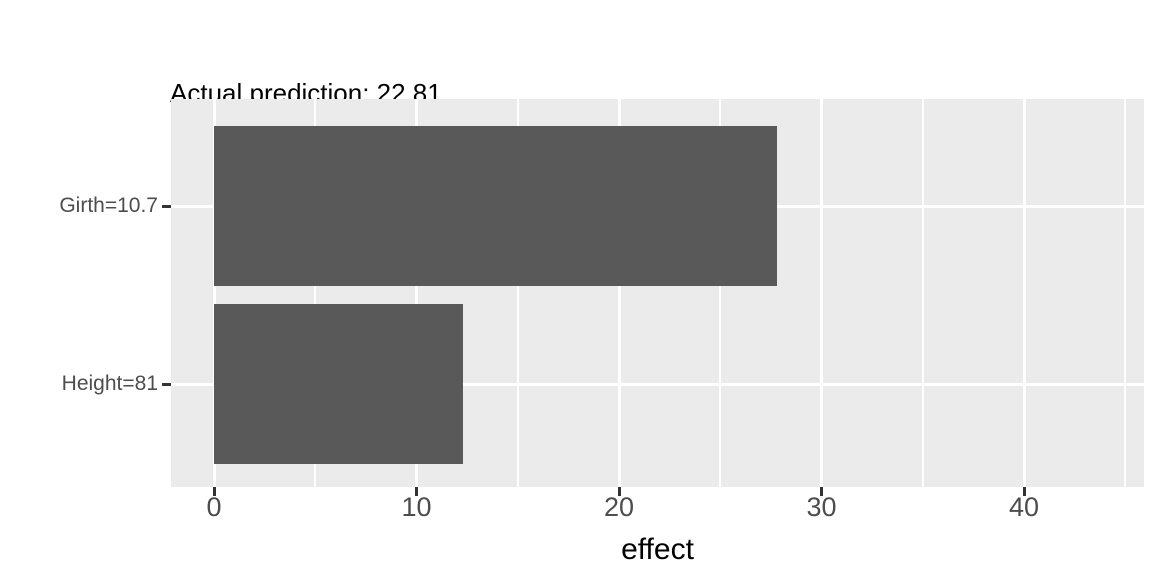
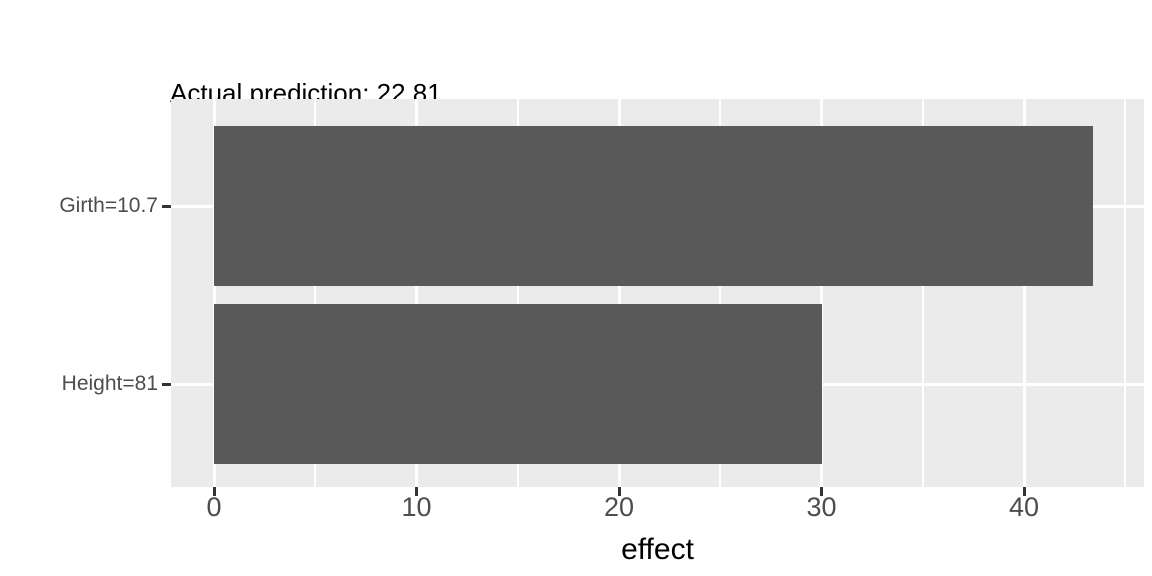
Girth=10.7: 27.8 -> 43.4
Height=81: 12.3 -> 30.0
